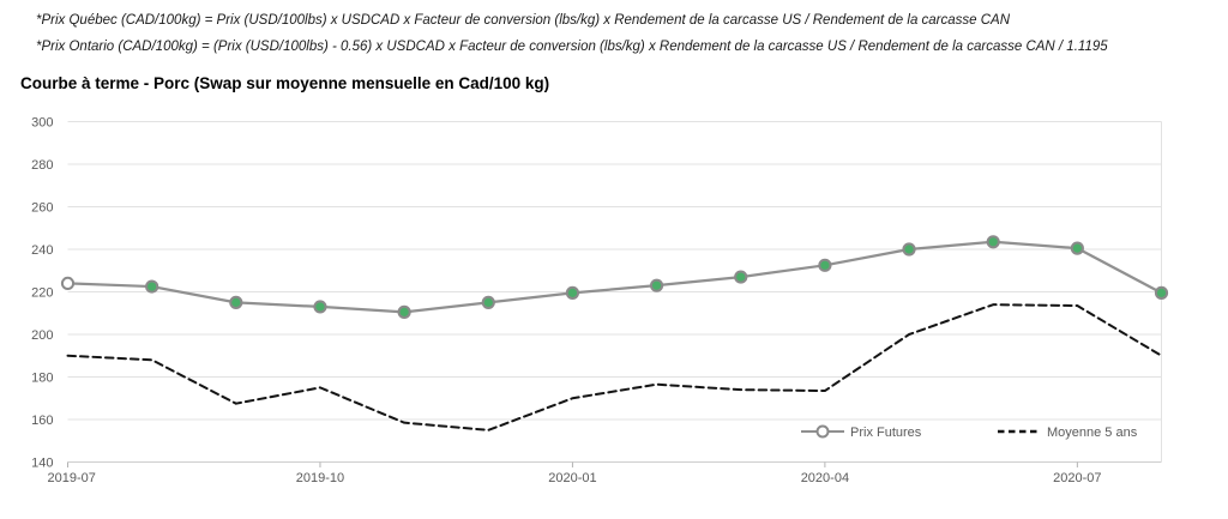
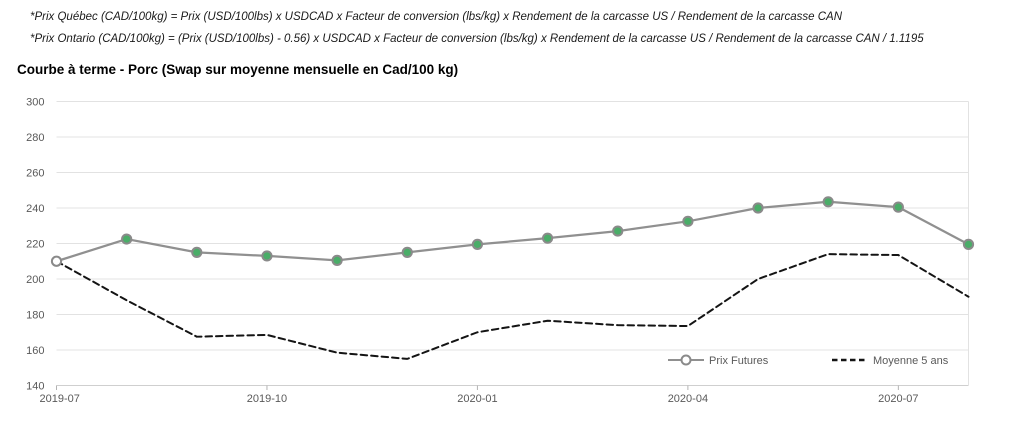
Prix Futures/2019-07: 224 -> 210
Moyenne 5 ans/2019-07: 190 -> 210
Moyenne 5 ans/2019-10: 175 -> 168
